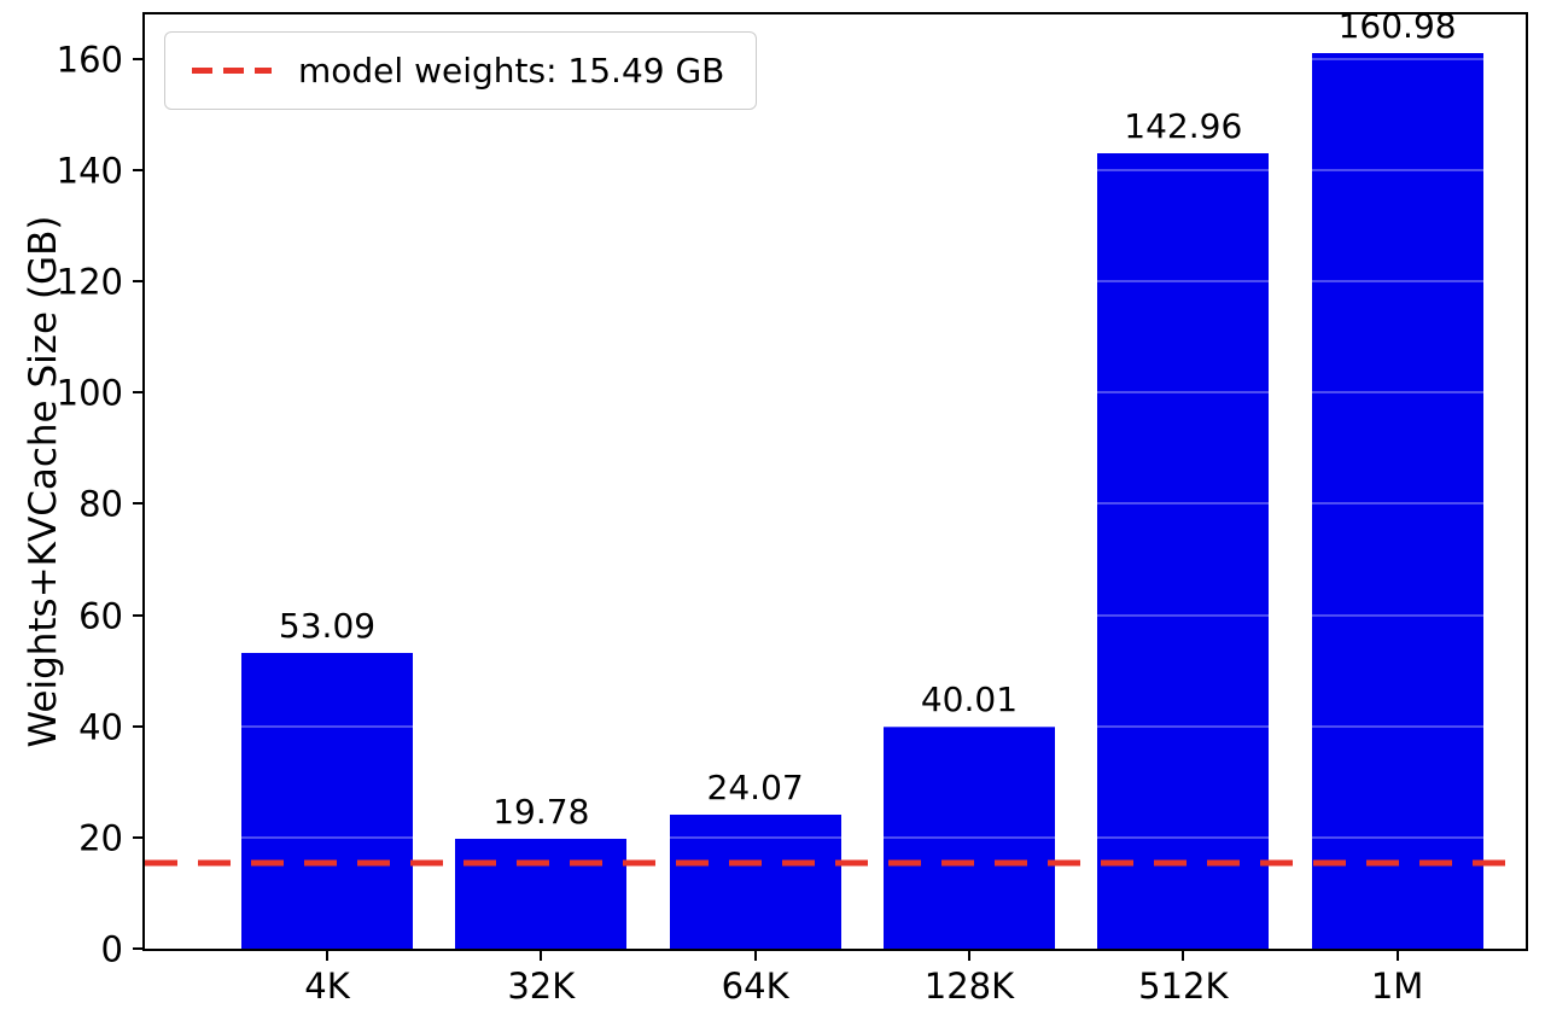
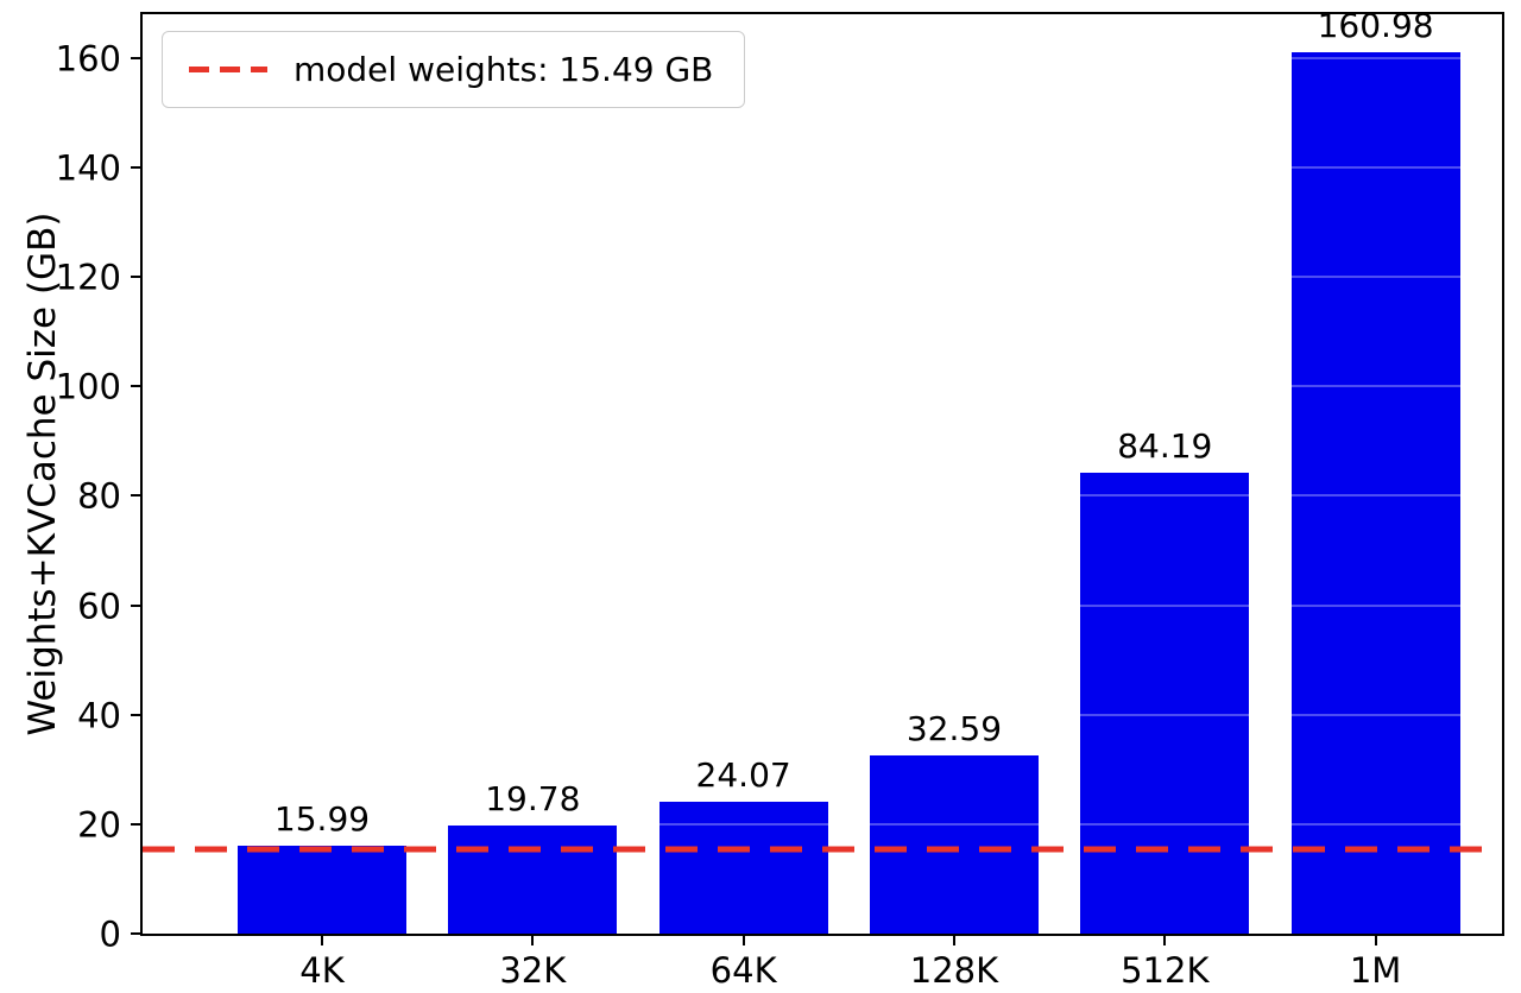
4K: 53.09 -> 15.99
128K: 40.01 -> 32.59
512K: 142.96 -> 84.19
